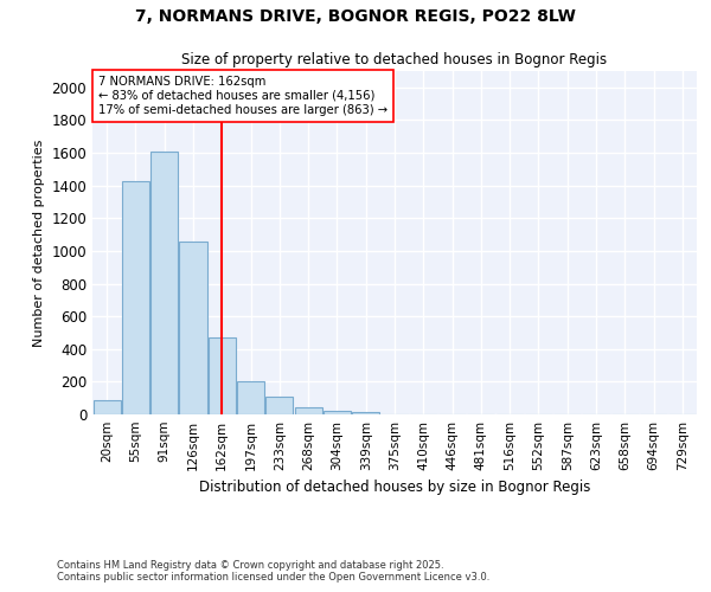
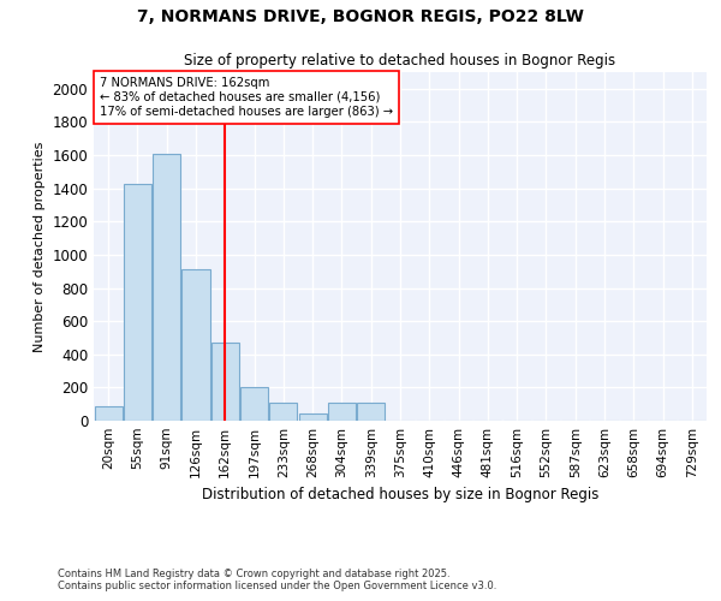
126sqm: 1060 -> 910
304sqm: 20 -> 110
339sqm: 20 -> 110
